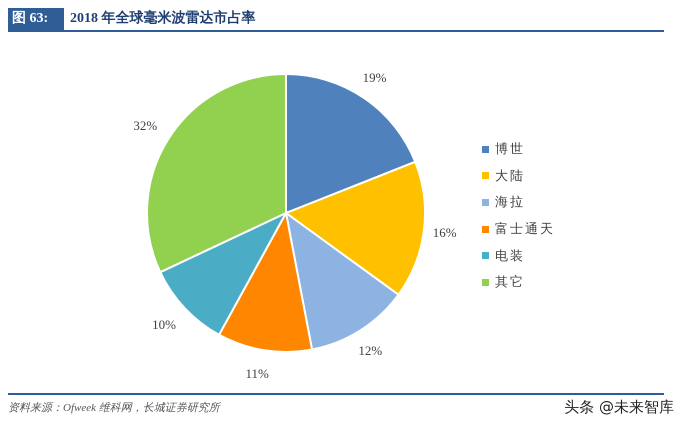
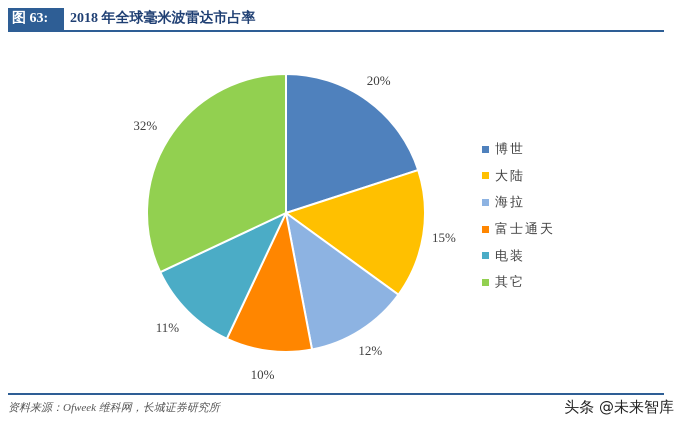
博世: 19% -> 20%
大陆: 16% -> 15%
富士通天: 11% -> 10%
电装: 10% -> 11%
